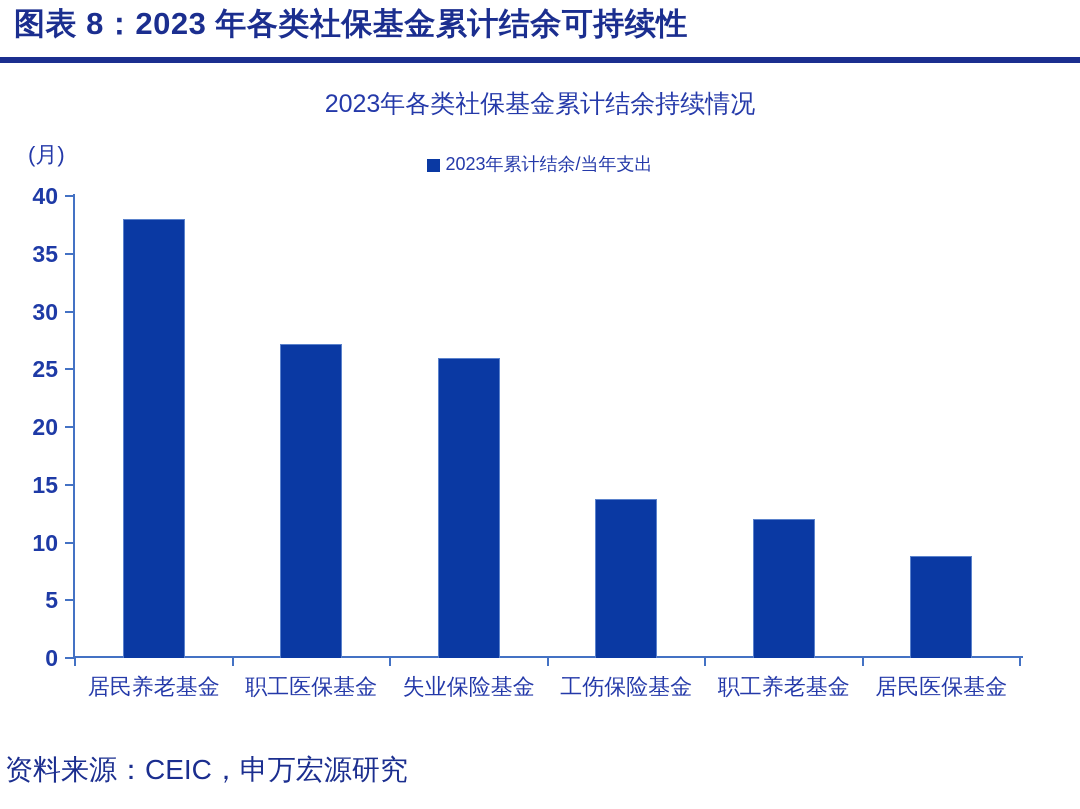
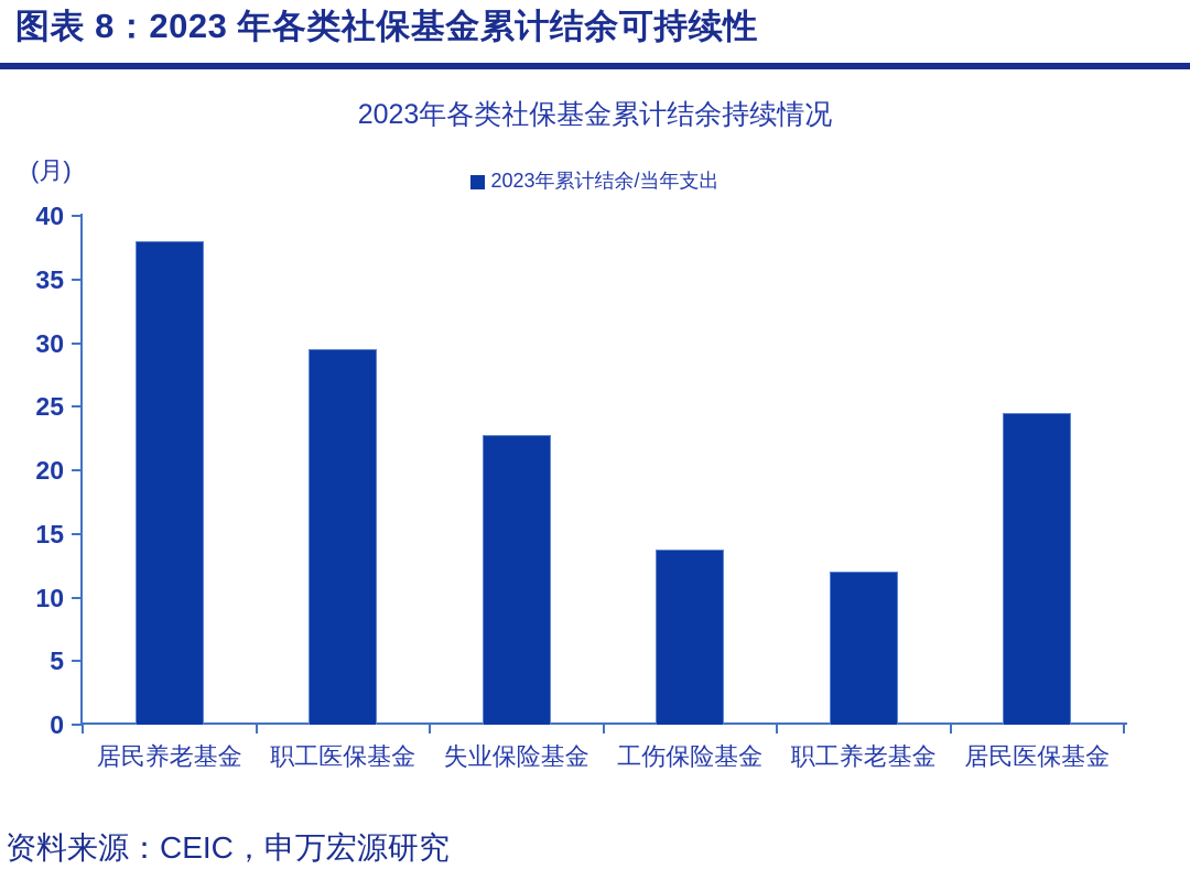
职工医保基金: 27.2 -> 29.5
失业保险基金: 26.0 -> 22.8
居民医保基金: 8.8 -> 24.5
